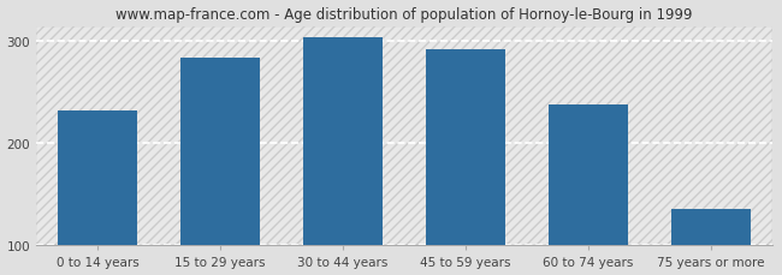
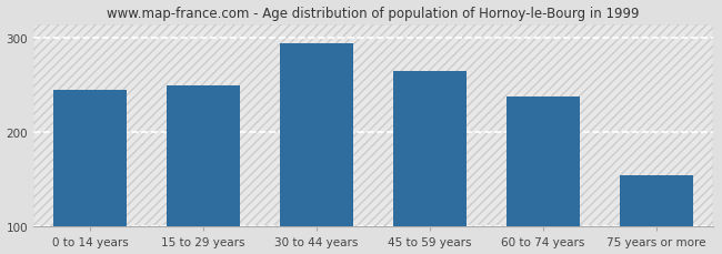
0 to 14 years: 232 -> 245
15 to 29 years: 284 -> 250
30 to 44 years: 304 -> 294
45 to 59 years: 292 -> 265
75 years or more: 136 -> 155
